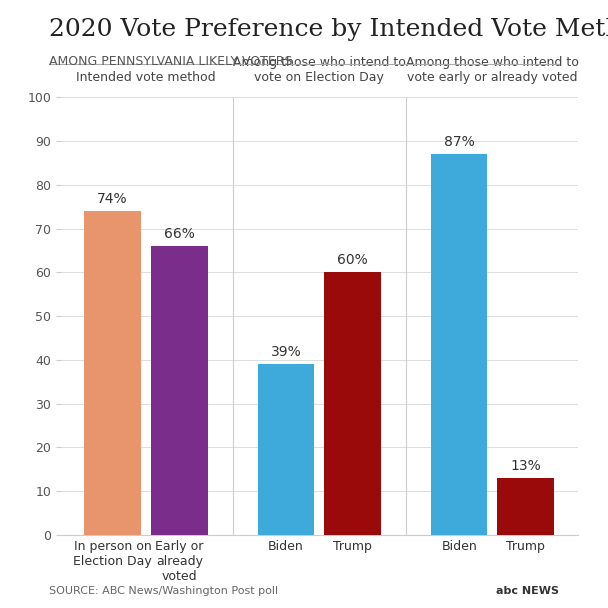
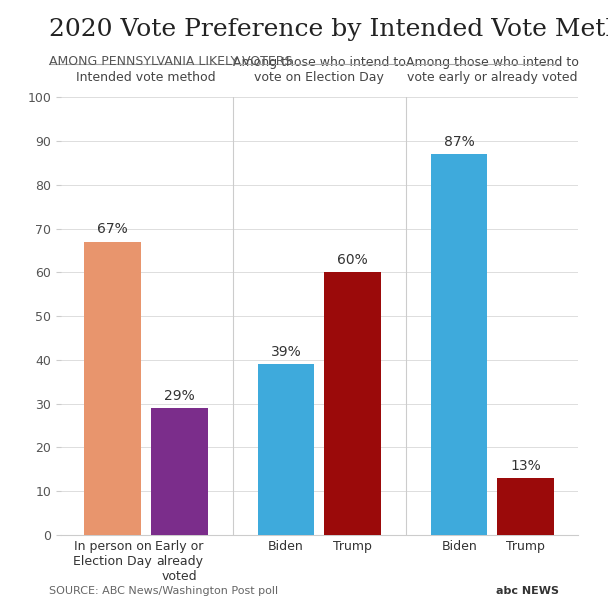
In person on Election Day: 74% -> 67%
Early or already voted: 66% -> 29%
